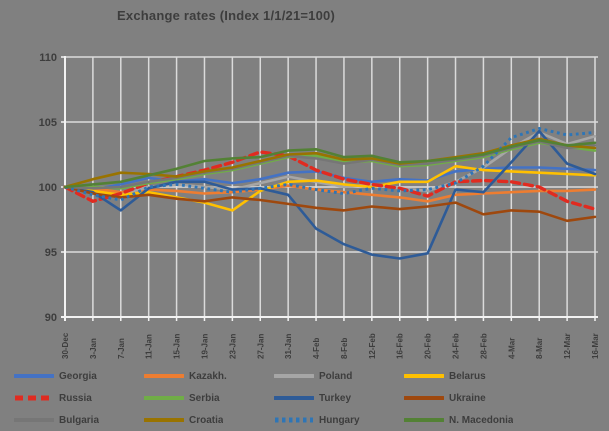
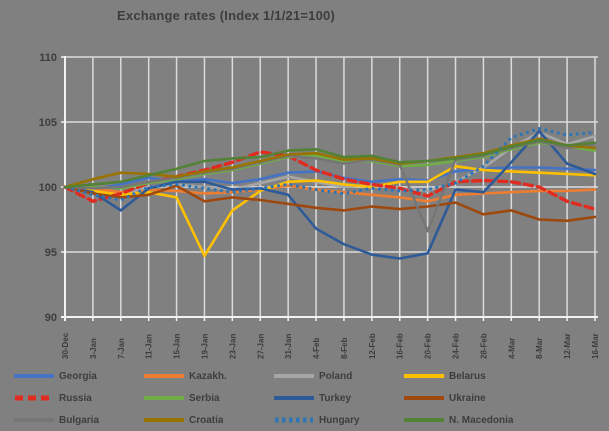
Ukraine/15-Jan: 99.1 -> 100.1
Belarus/19-Jan: 98.8 -> 94.7
Bulgaria/20-Feb: 101.8 -> 96.6
Ukraine/8-Mar: 98.1 -> 97.5
